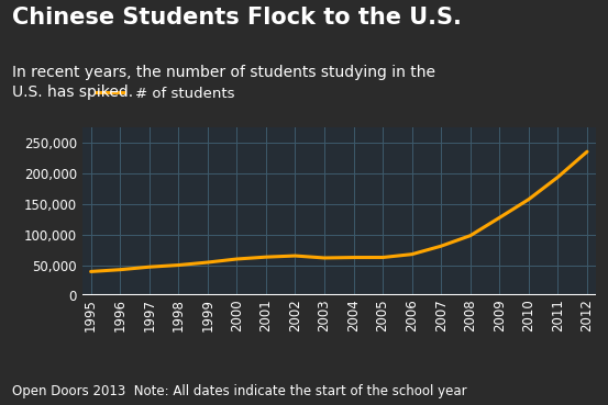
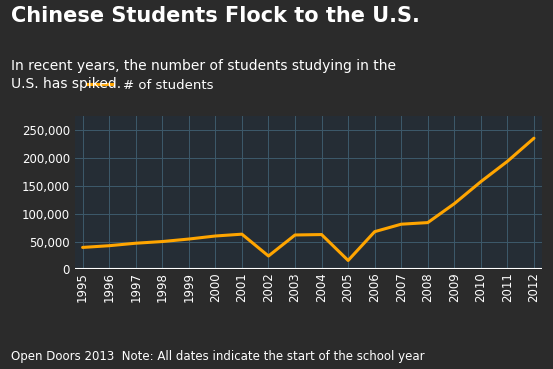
2002: 65,000 -> 24,000
2005: 63,000 -> 16,000
2008: 98,000 -> 84,000
2009: 128,000 -> 118,000
